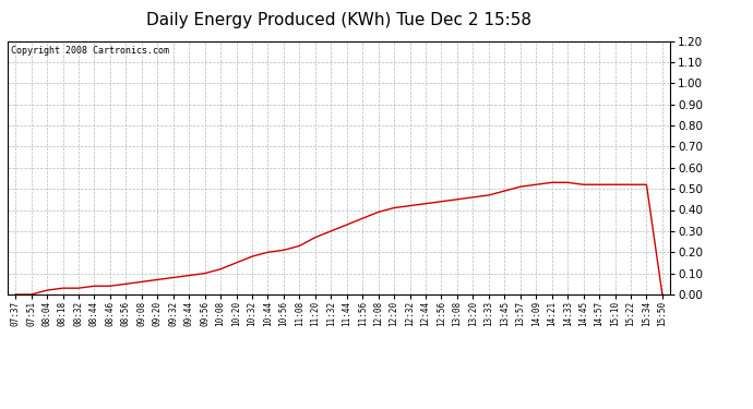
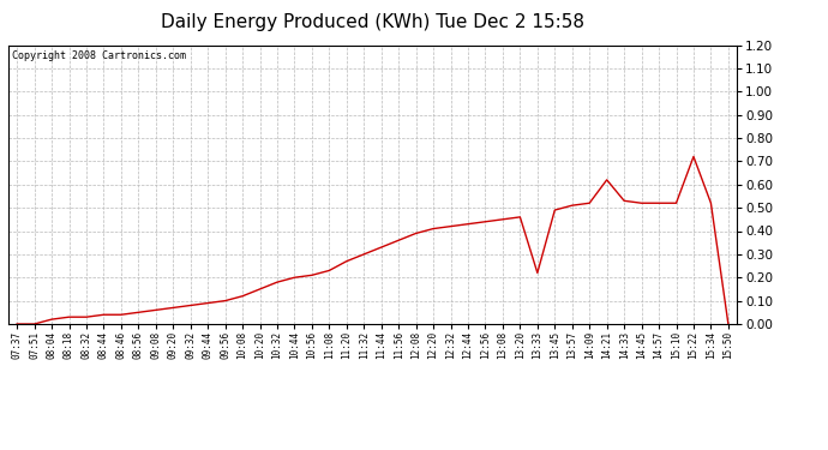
13:33: 0.47 -> 0.22
14:21: 0.53 -> 0.62
15:22: 0.52 -> 0.72
